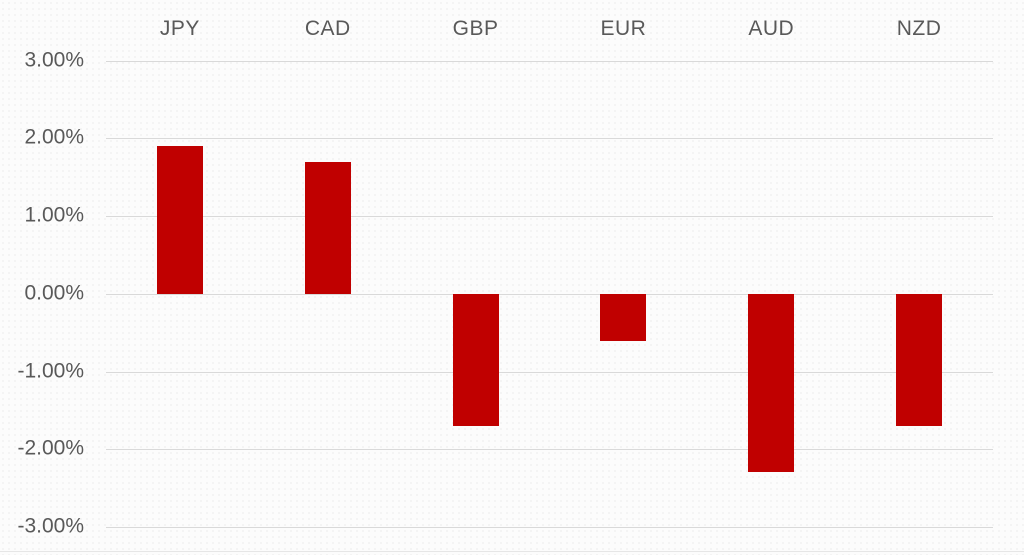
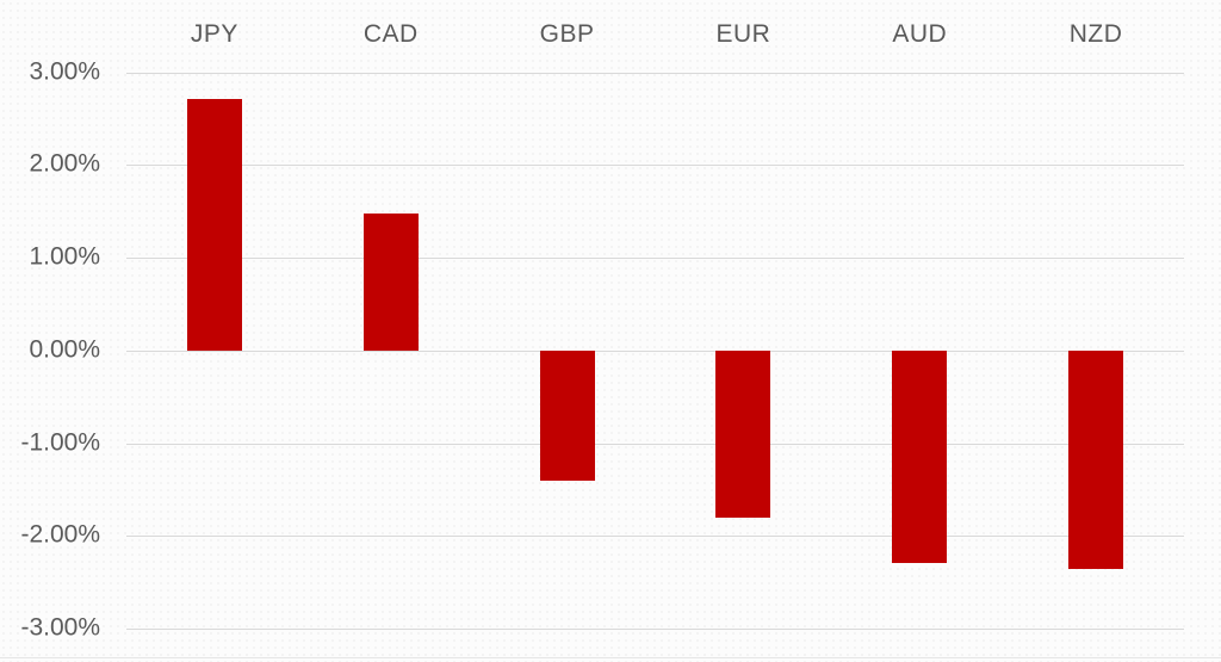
JPY: 1.9% -> 2.7%
CAD: 1.7% -> 1.5%
GBP: -1.7% -> -1.4%
EUR: -0.6% -> -1.8%
NZD: -1.7% -> -2.4%
